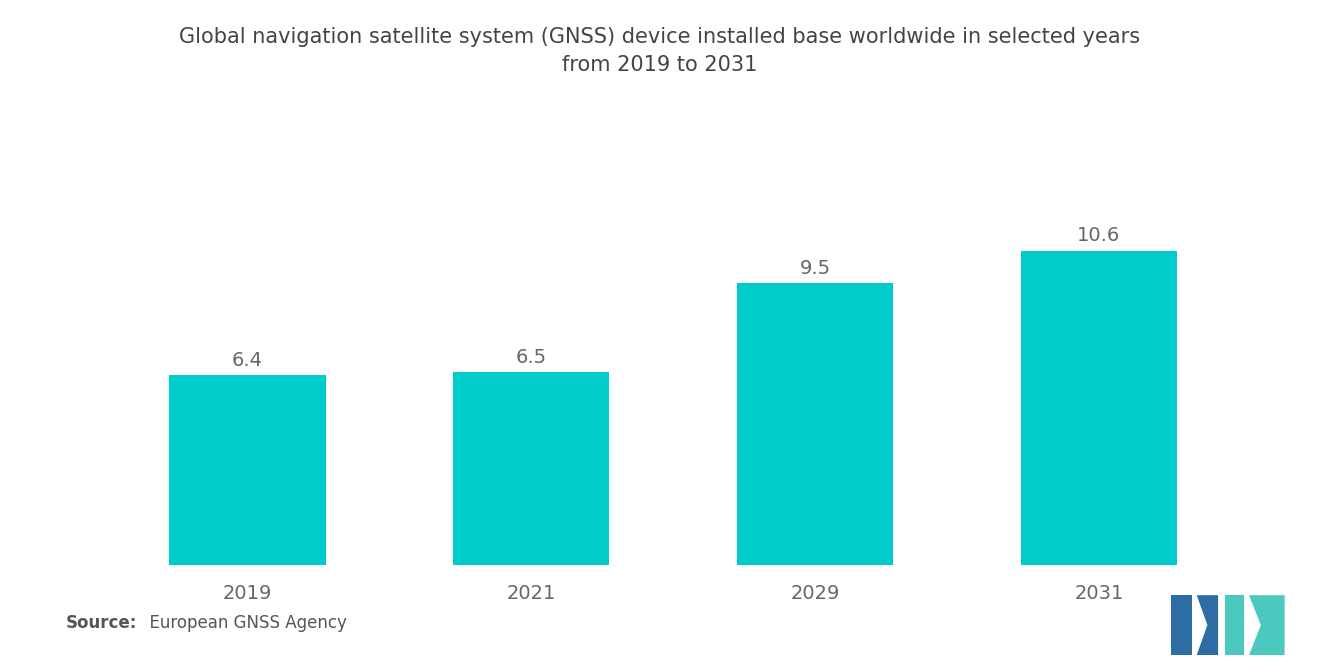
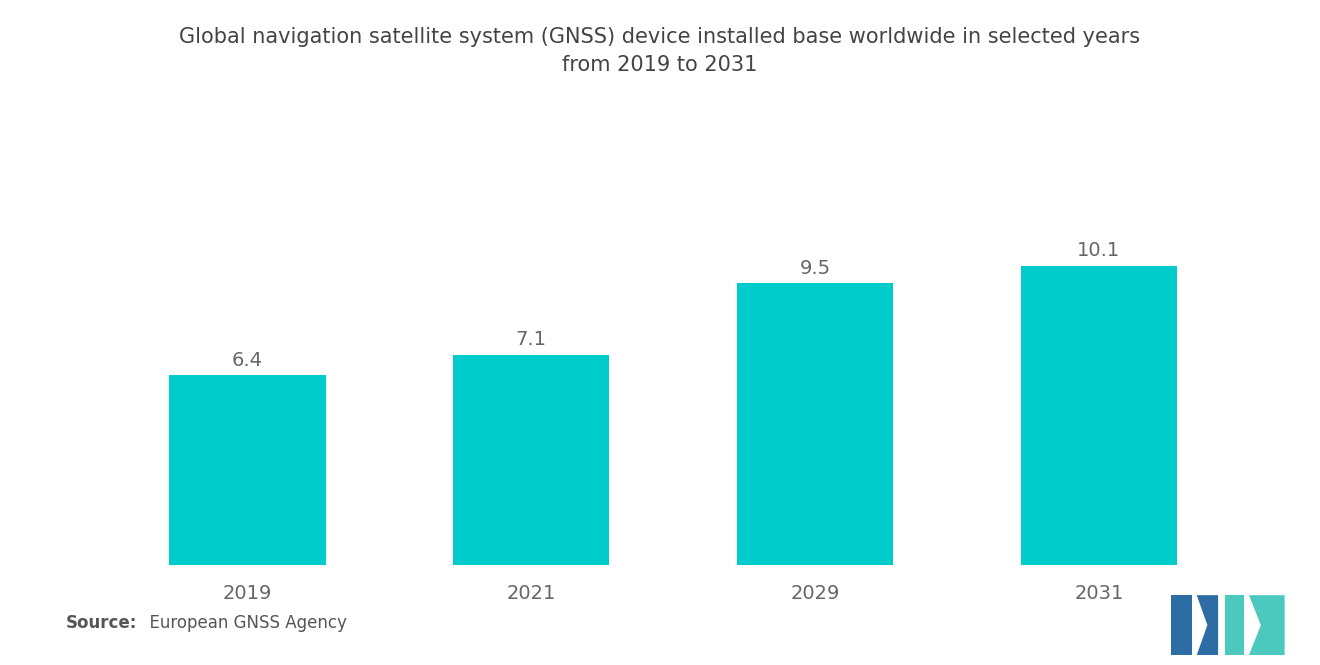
2021: 6.5 -> 7.1
2031: 10.6 -> 10.1
